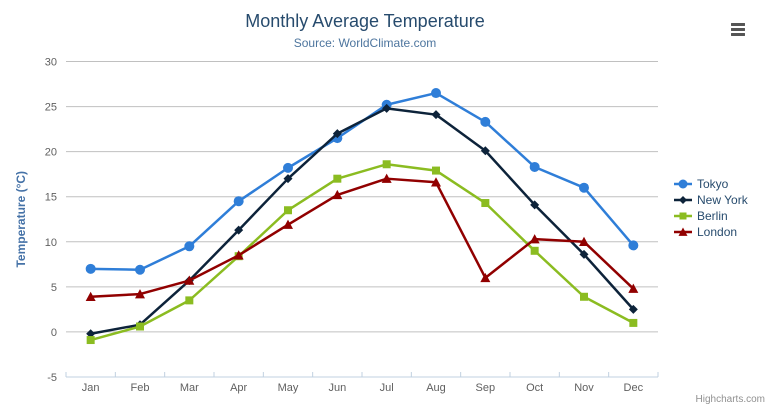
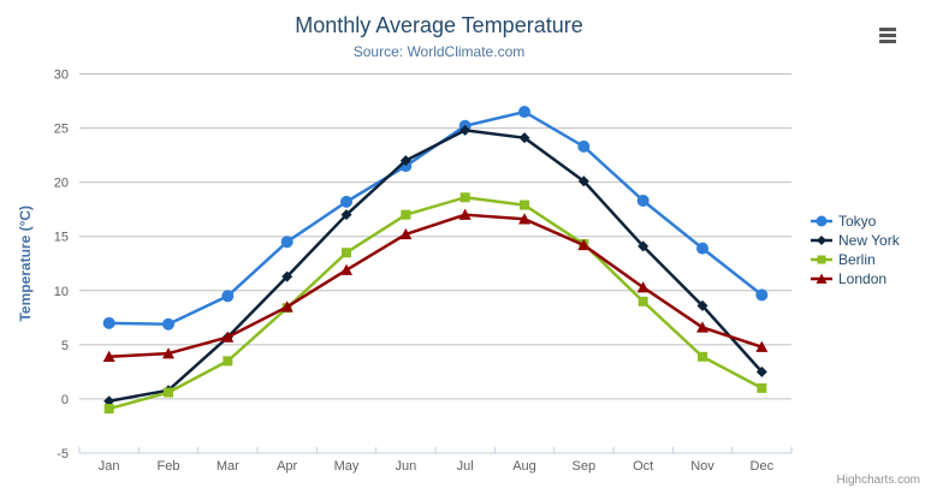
London/Sep: 6 -> 14
Tokyo/Nov: 16 -> 14
London/Nov: 10 -> 7
